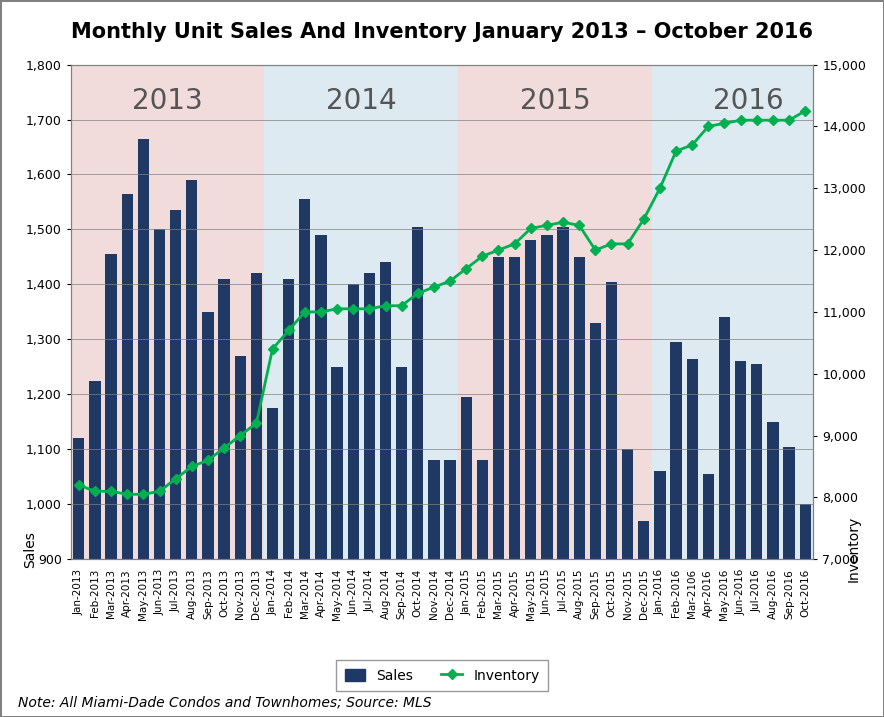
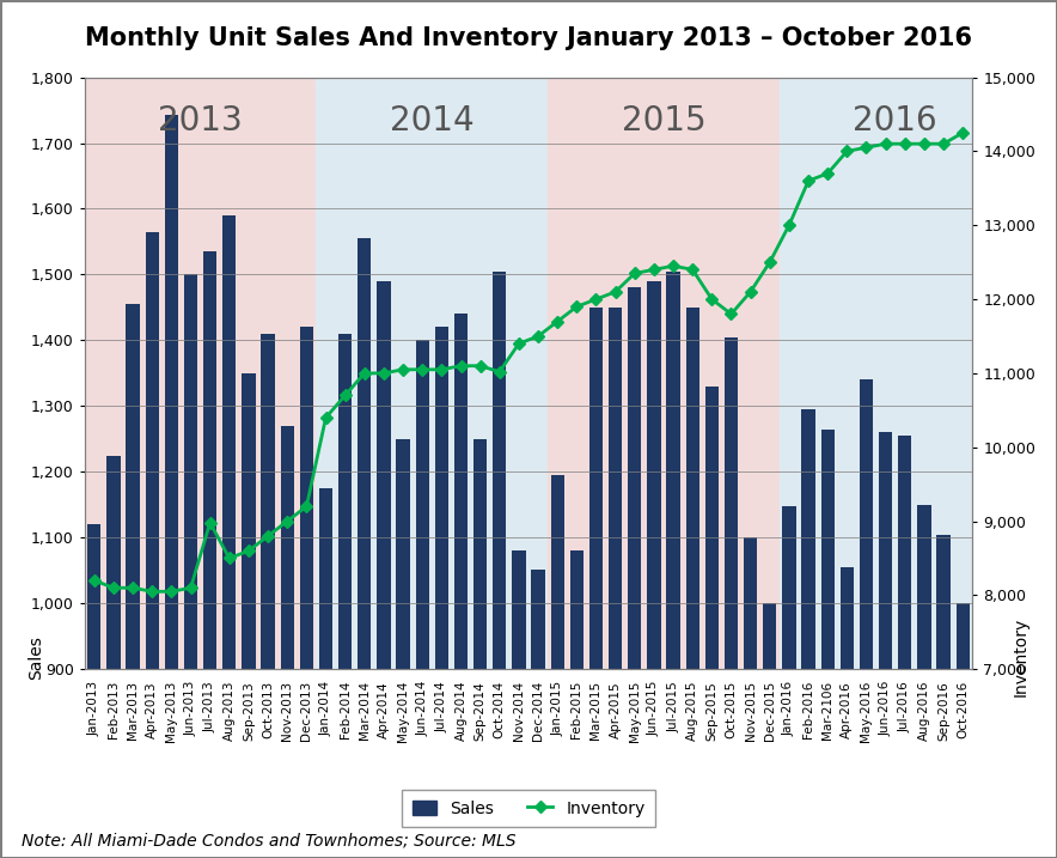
Sales/May-2013: 1,665 -> 1,742
Inventory/Jul-2013: 8,300 -> 8,980
Inventory/Oct-2014: 11,300 -> 11,020
Sales/Dec-2014: 1,080 -> 1,052
Inventory/Oct-2015: 12,100 -> 11,800
Sales/Dec-2015: 970 -> 1,000
Sales/Jan-2016: 1,060 -> 1,148
